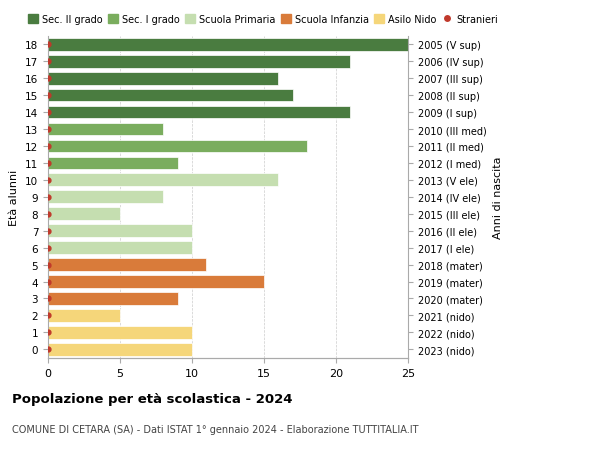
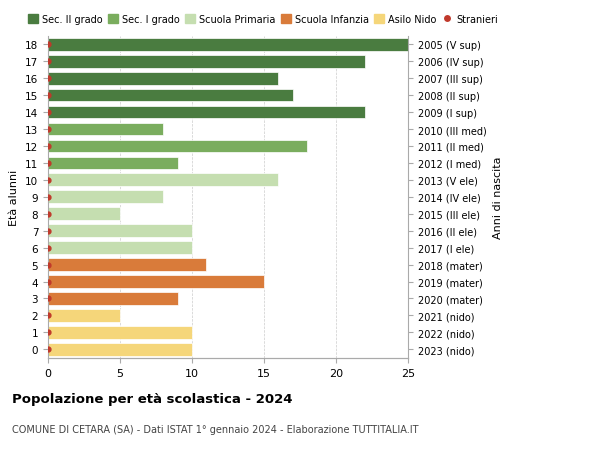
17: 21 -> 22
14: 21 -> 22
